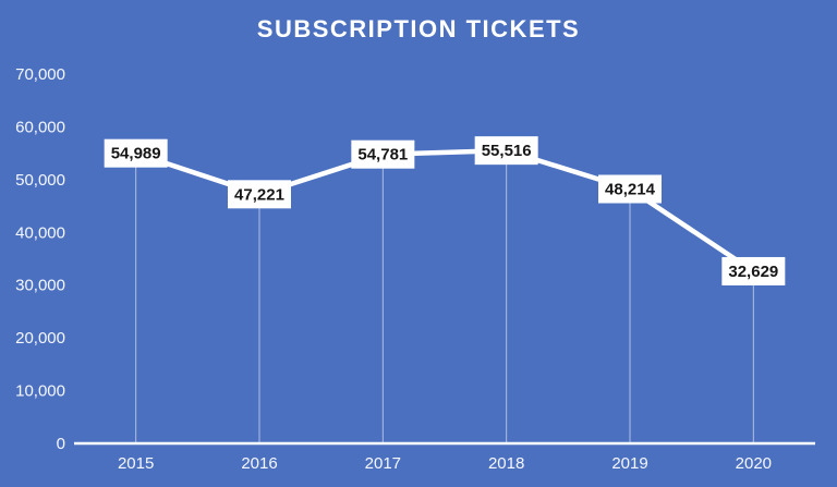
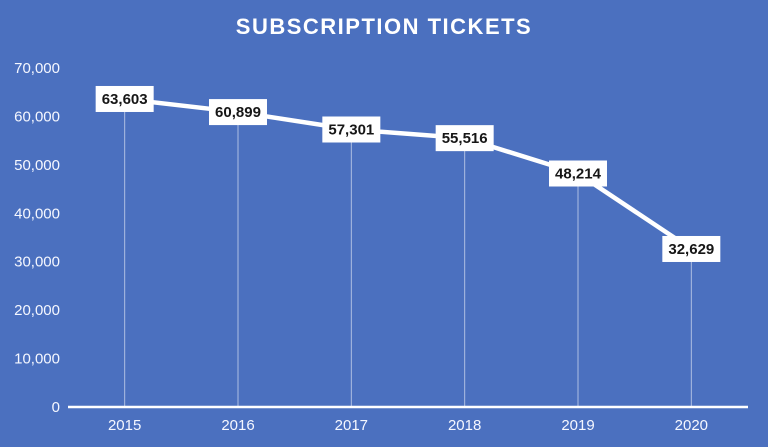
2015: 54,989 -> 63,603
2016: 47,221 -> 60,899
2017: 54,781 -> 57,301
